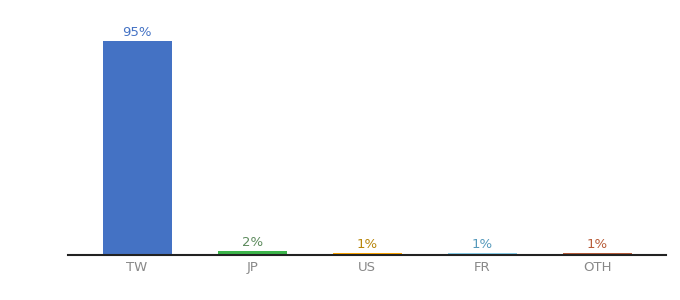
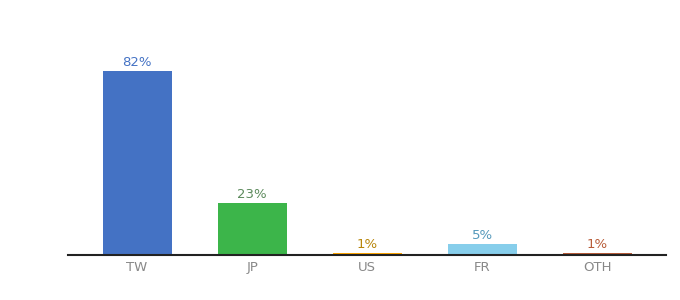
TW: 95% -> 82%
JP: 2% -> 23%
FR: 1% -> 5%
